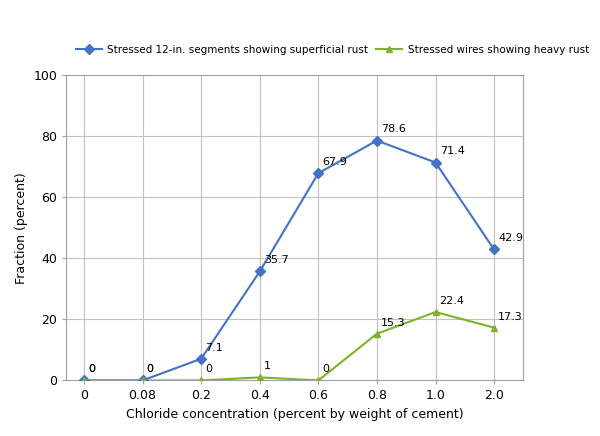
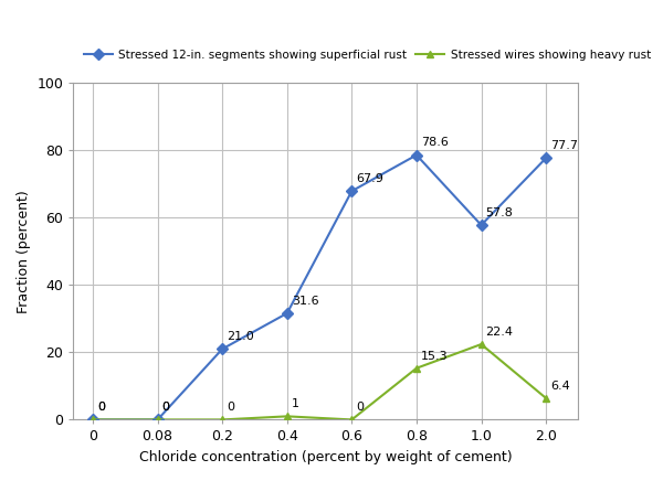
Stressed 12-in. segments showing superficial rust/0.2: 7.1 -> 21.0
Stressed 12-in. segments showing superficial rust/0.4: 35.7 -> 31.6
Stressed 12-in. segments showing superficial rust/1.0: 71.4 -> 57.8
Stressed 12-in. segments showing superficial rust/2.0: 42.9 -> 77.7
Stressed wires showing heavy rust/2.0: 17.3 -> 6.4
